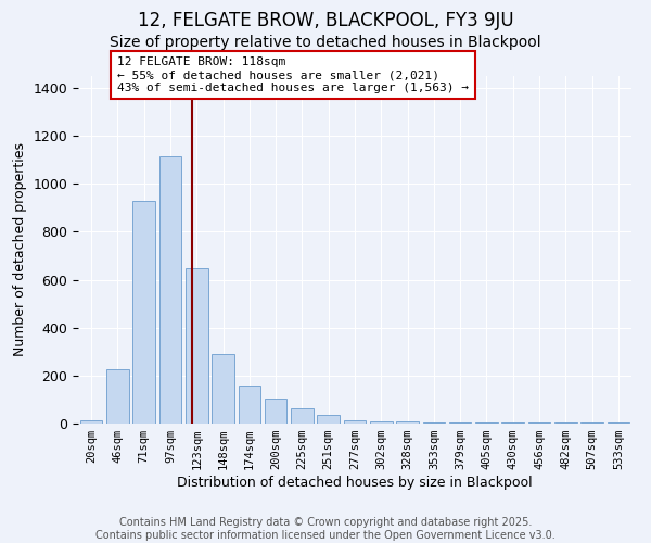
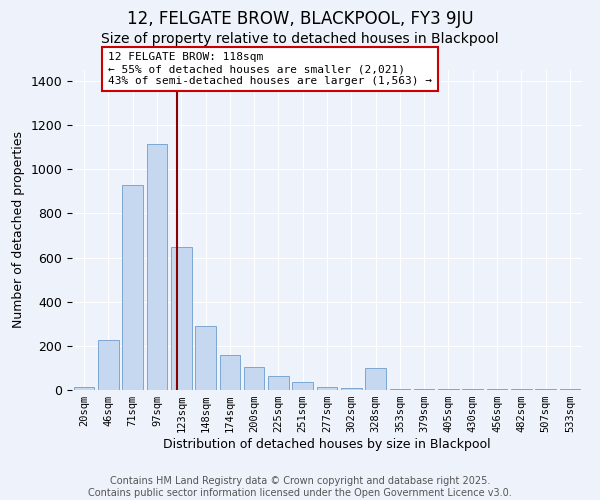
328sqm: 7 -> 100
